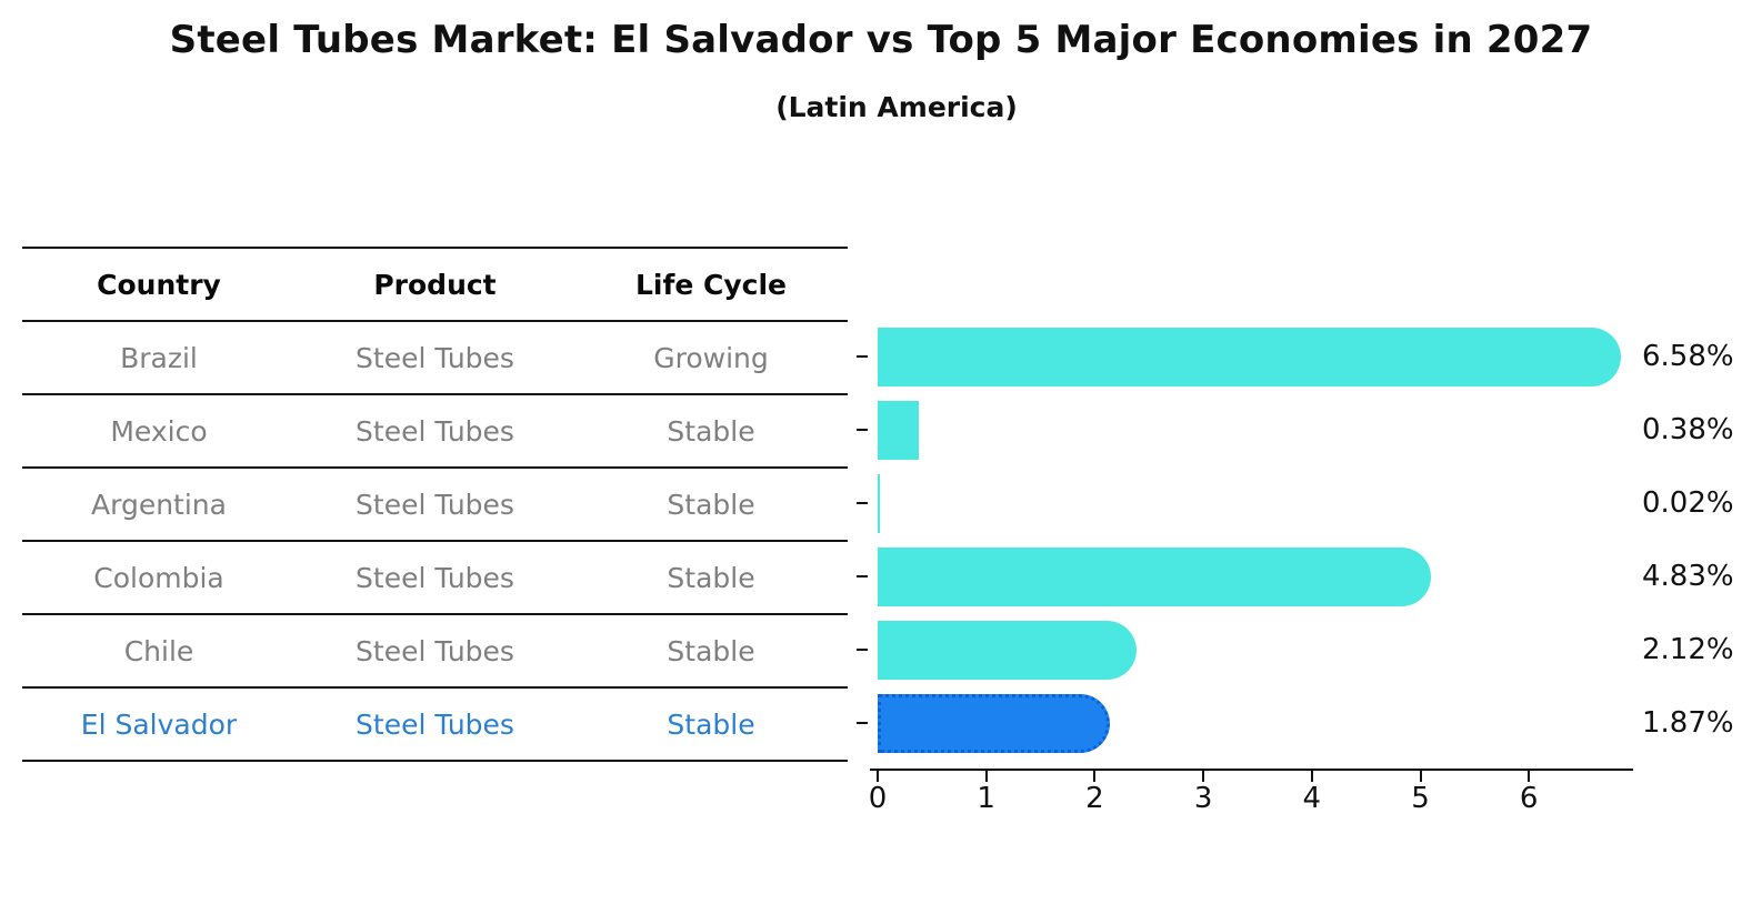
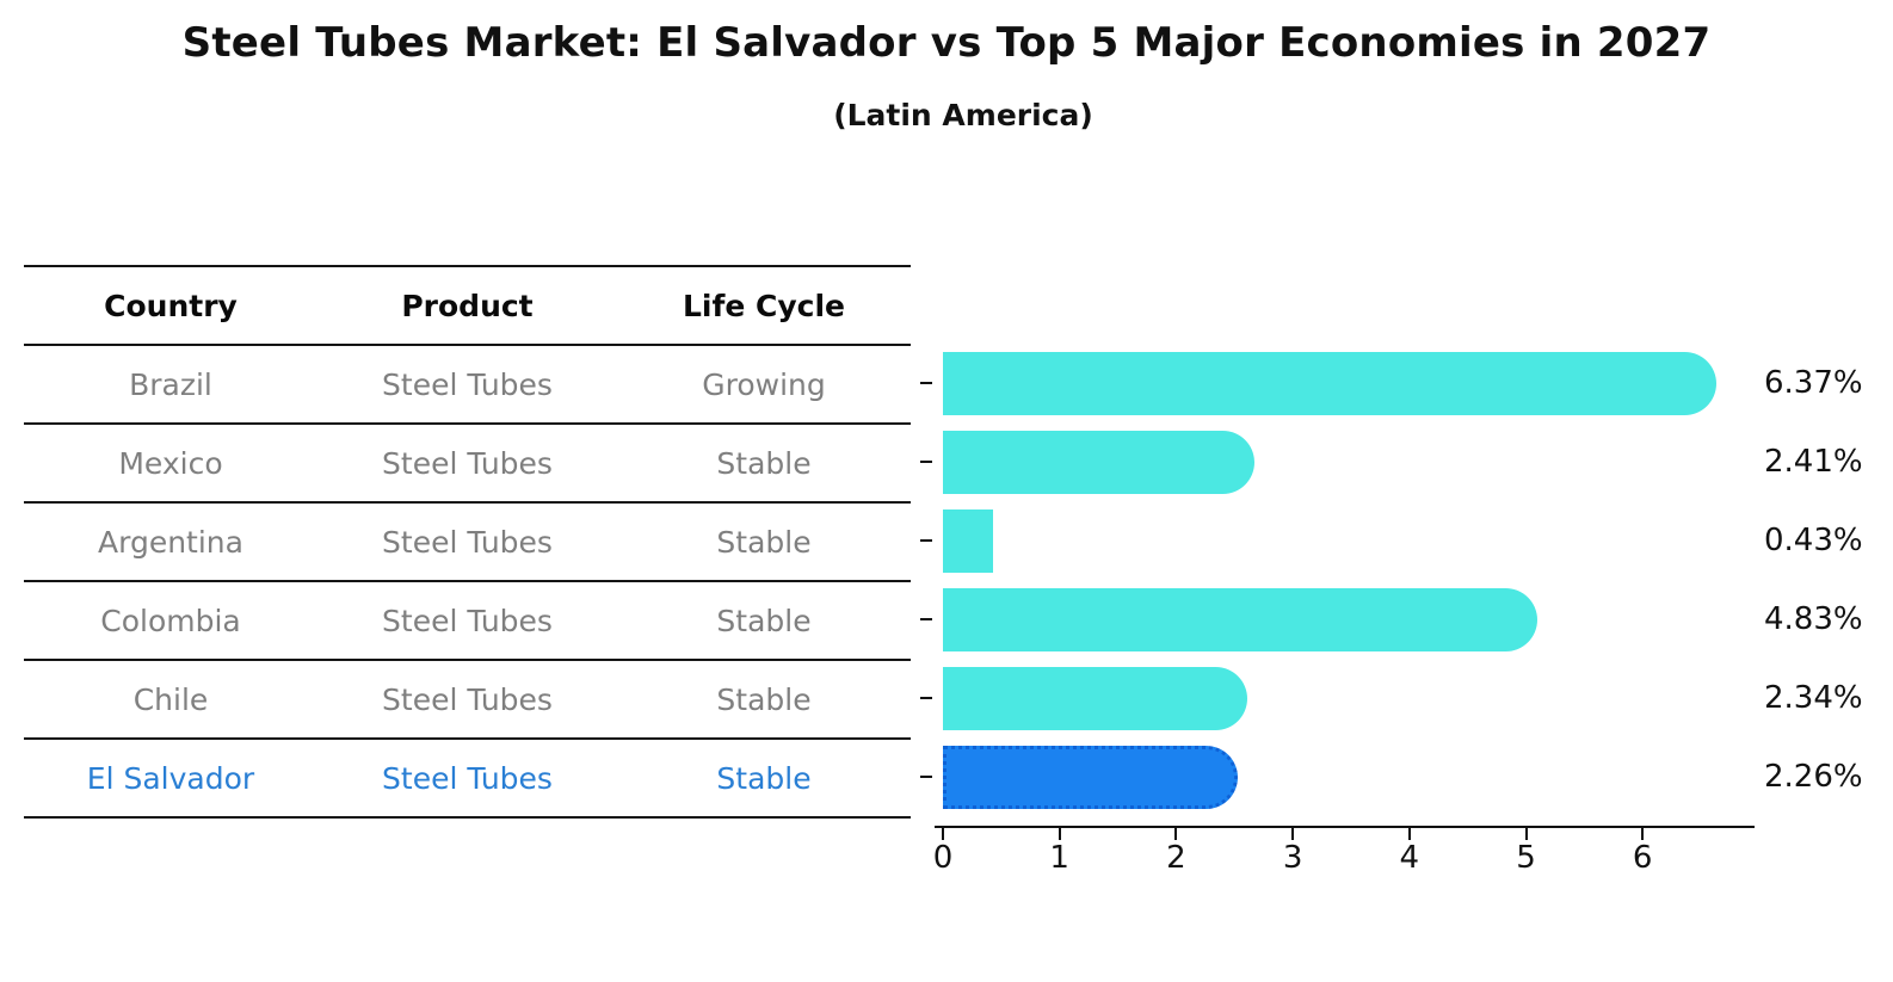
Brazil: 6.58% -> 6.37%
Mexico: 0.38% -> 2.41%
Argentina: 0.02% -> 0.43%
Chile: 2.12% -> 2.34%
El Salvador: 1.87% -> 2.26%
